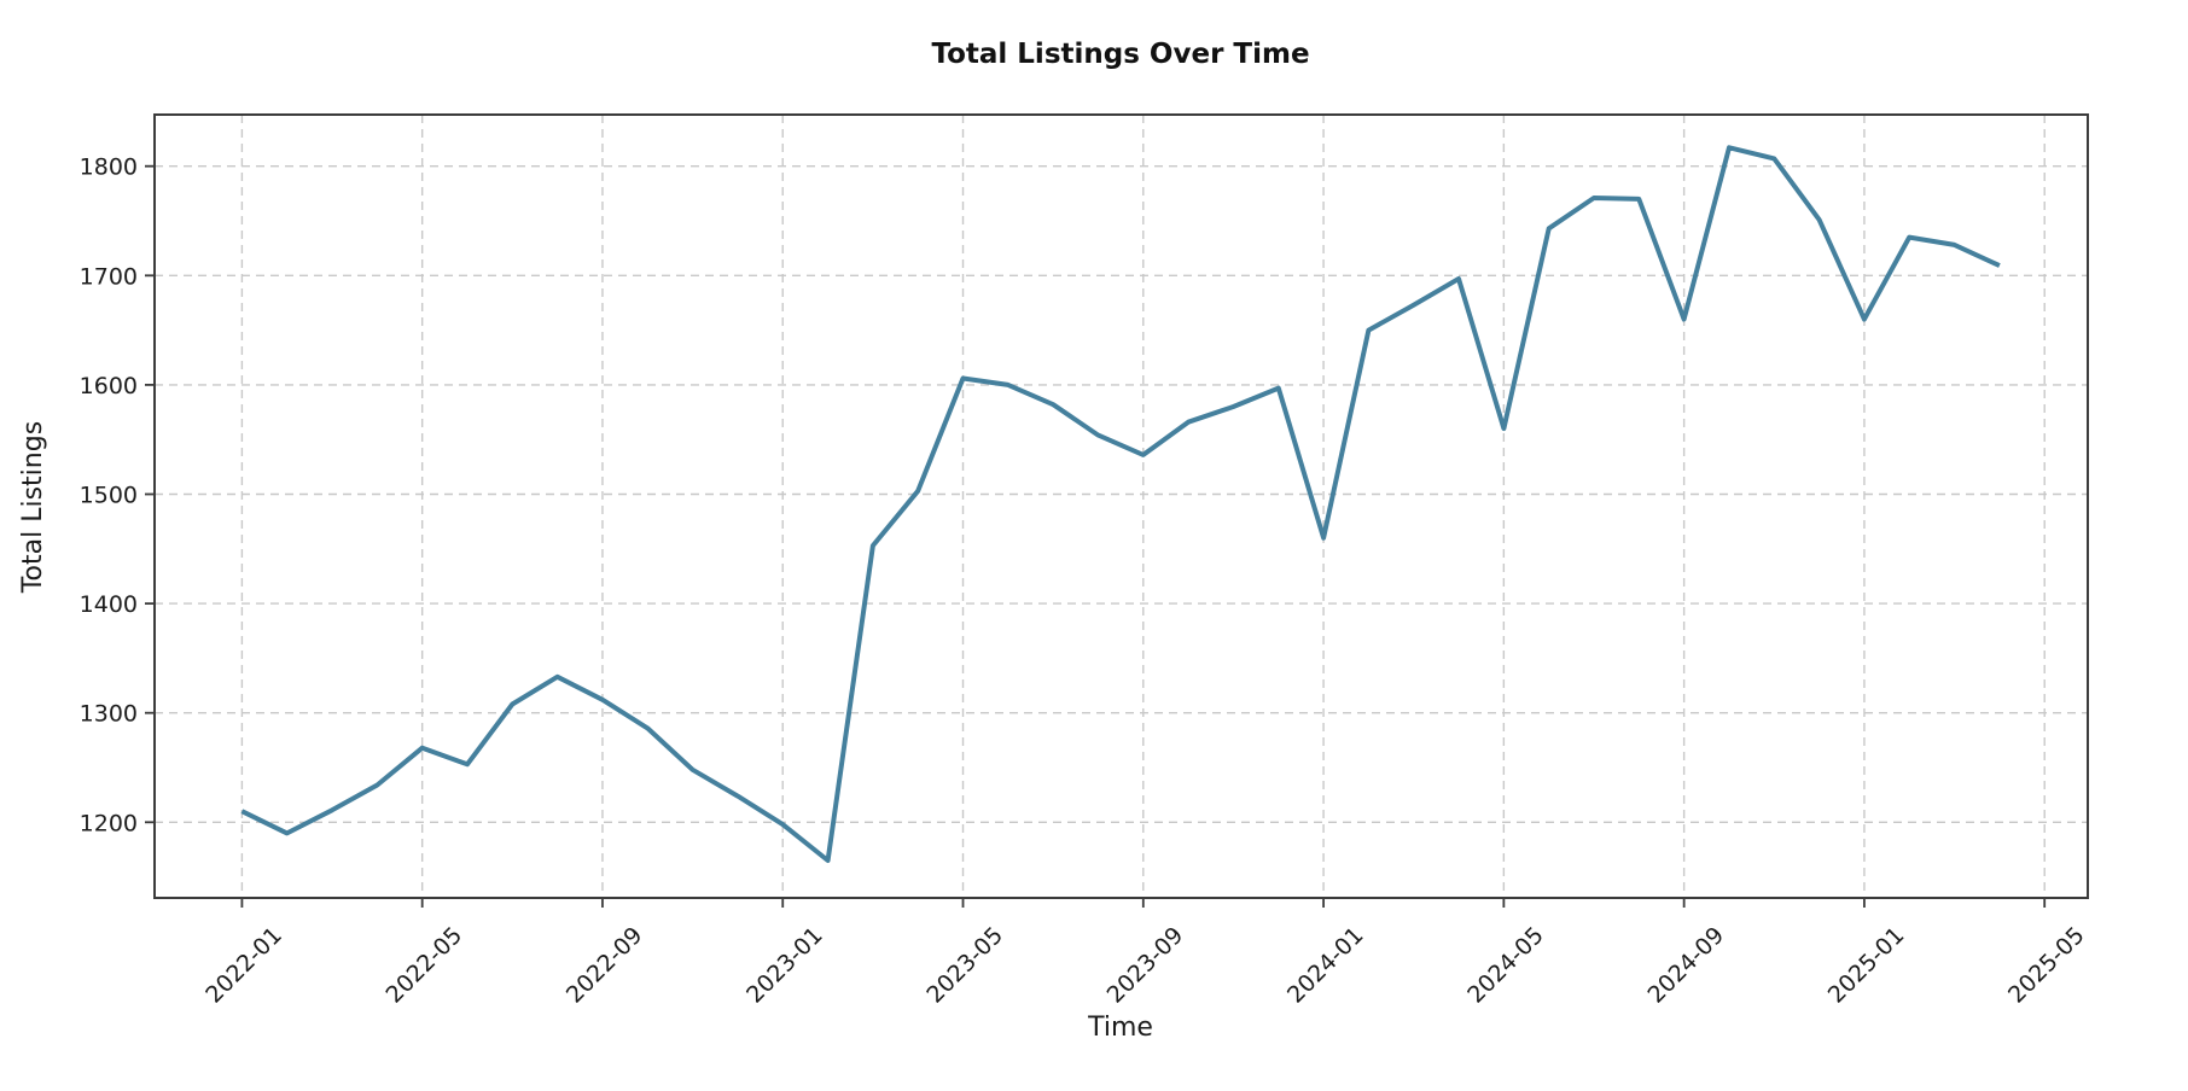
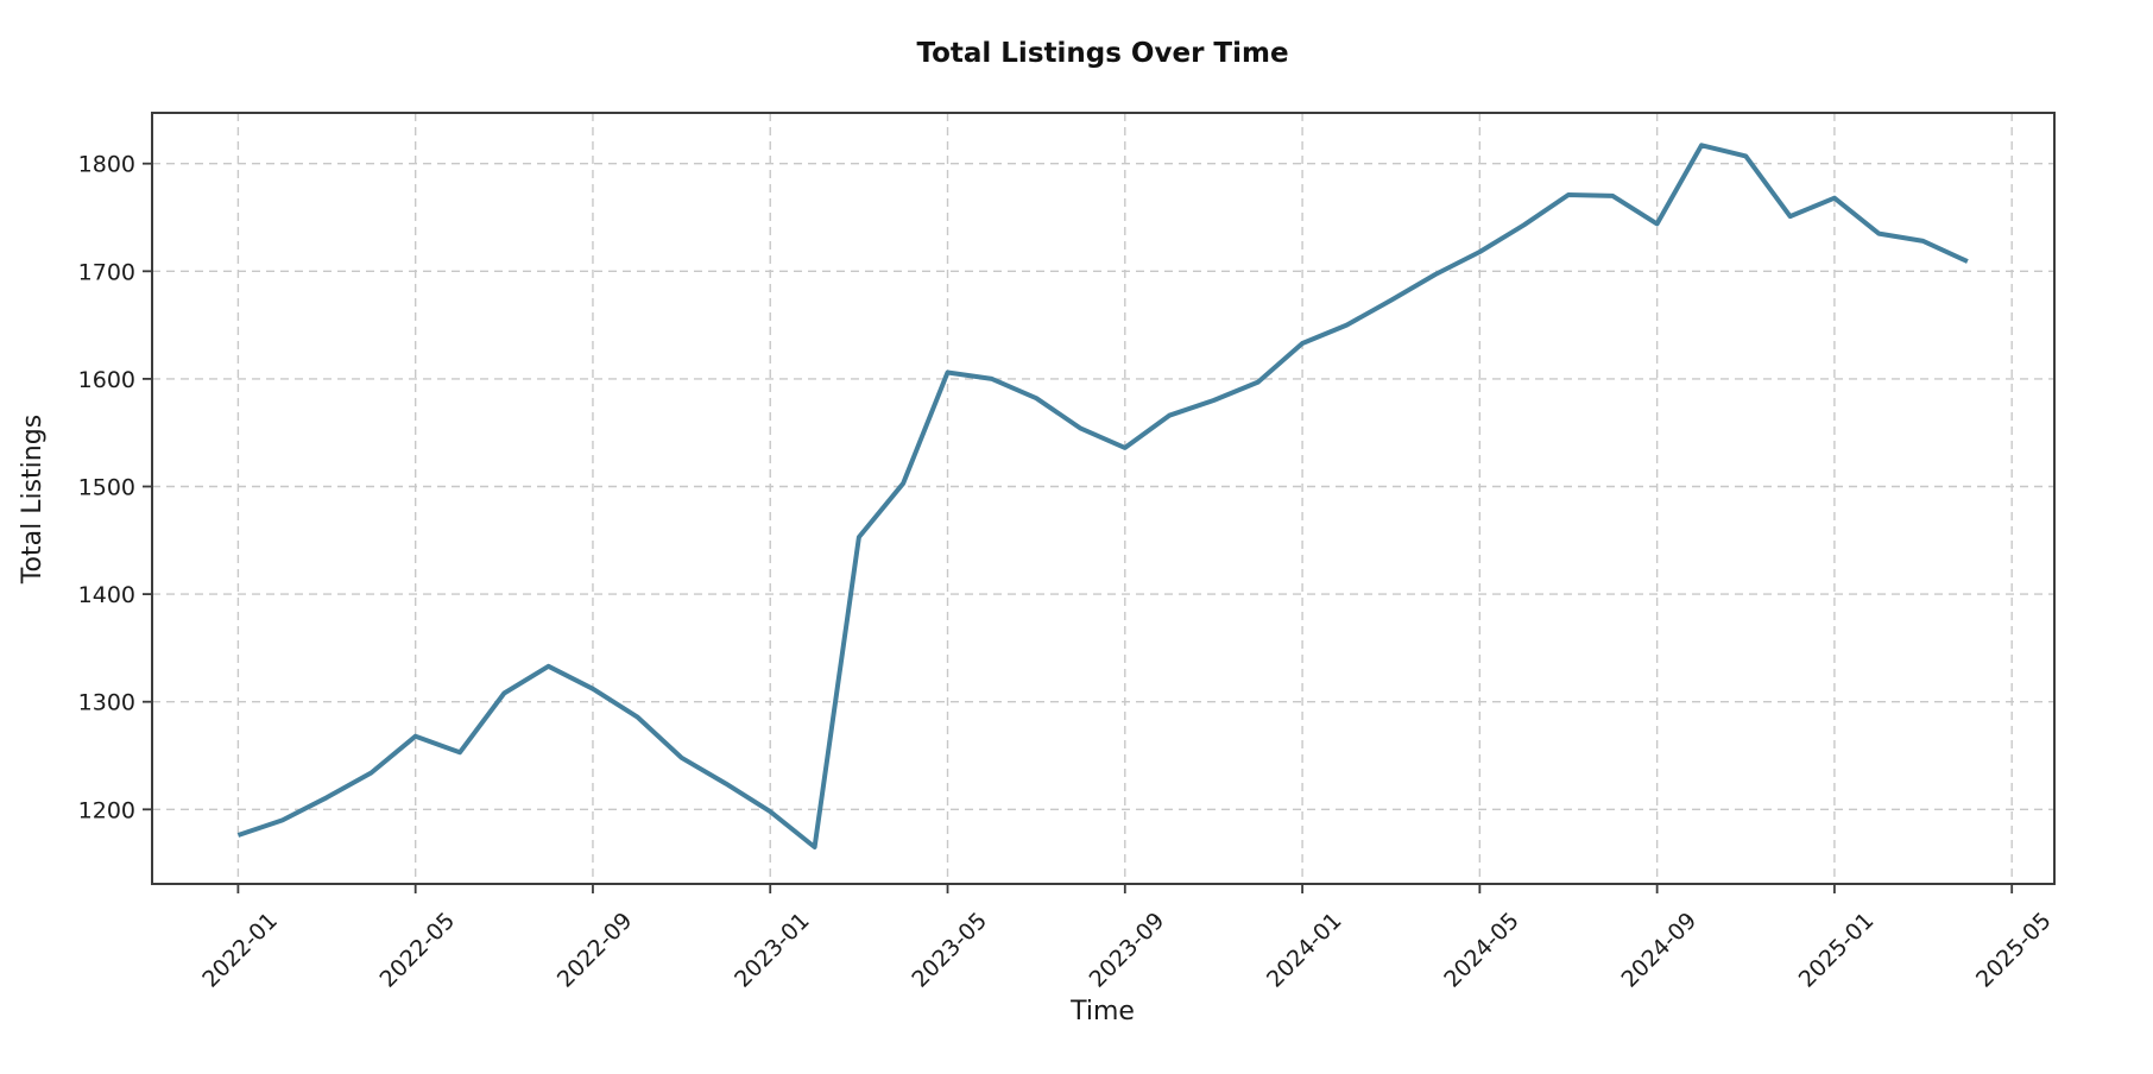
2022-01: 1210 -> 1180
2024-01: 1460 -> 1630
2024-05: 1560 -> 1720
2024-09: 1660 -> 1740
2025-01: 1660 -> 1770
